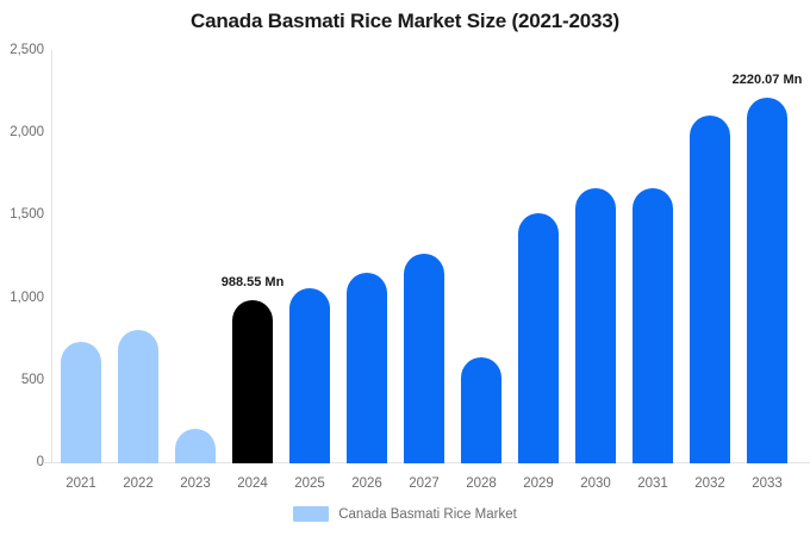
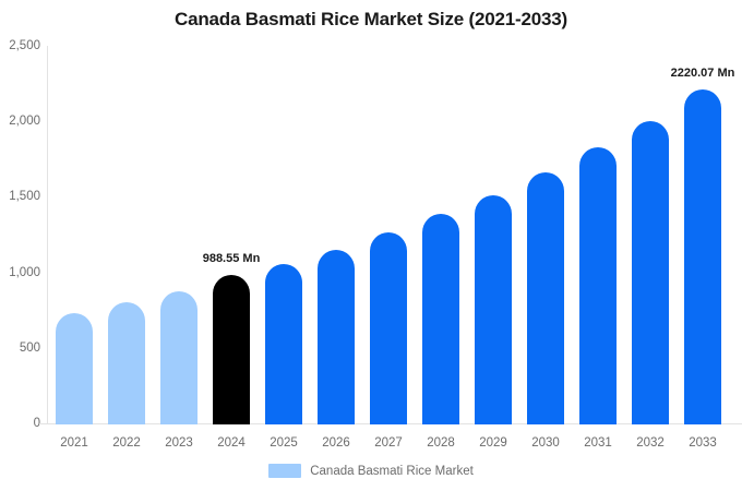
2023: 210 -> 880
2028: 640 -> 1400
2031: 1670 -> 1830
2032: 2110 -> 2010
